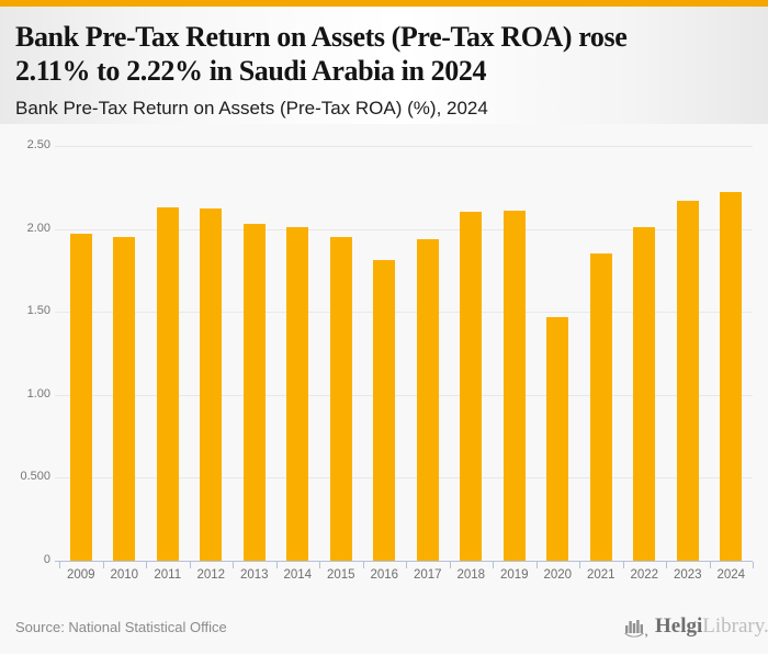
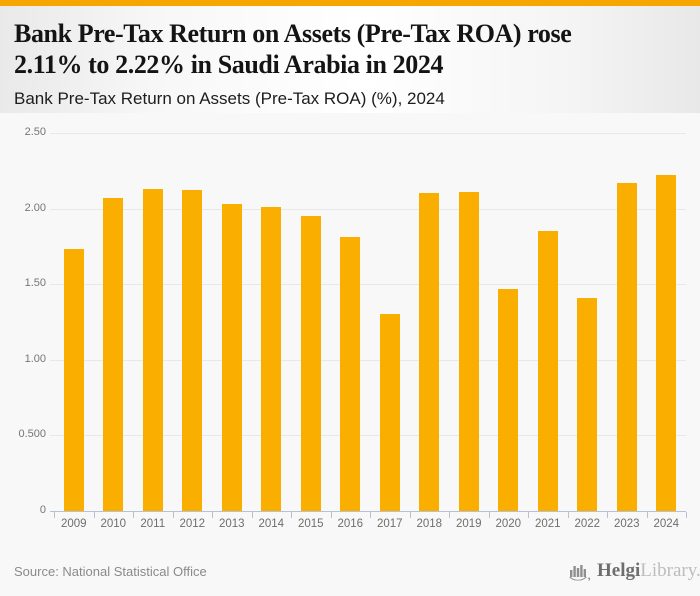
2009: 1.97 -> 1.73
2010: 1.95 -> 2.07
2017: 1.94 -> 1.30
2022: 2.01 -> 1.41
